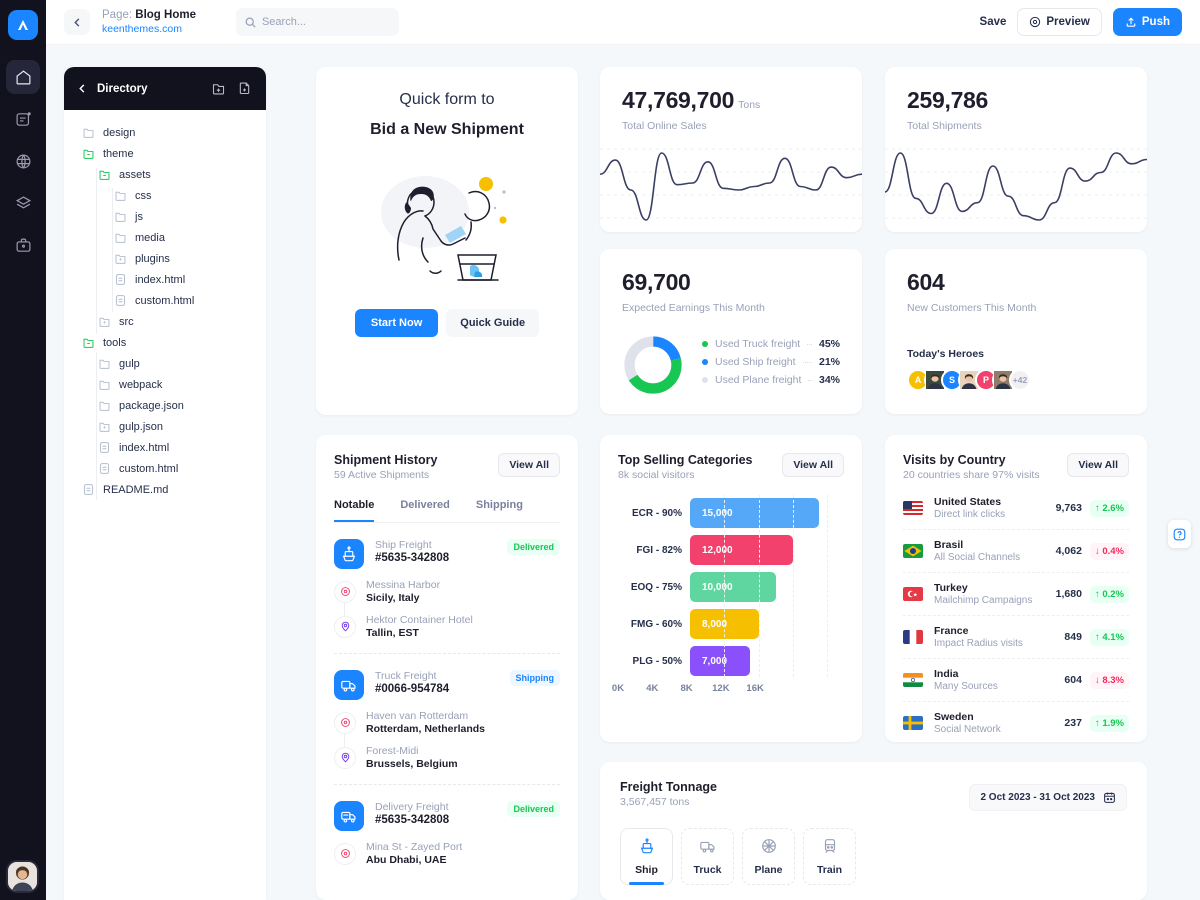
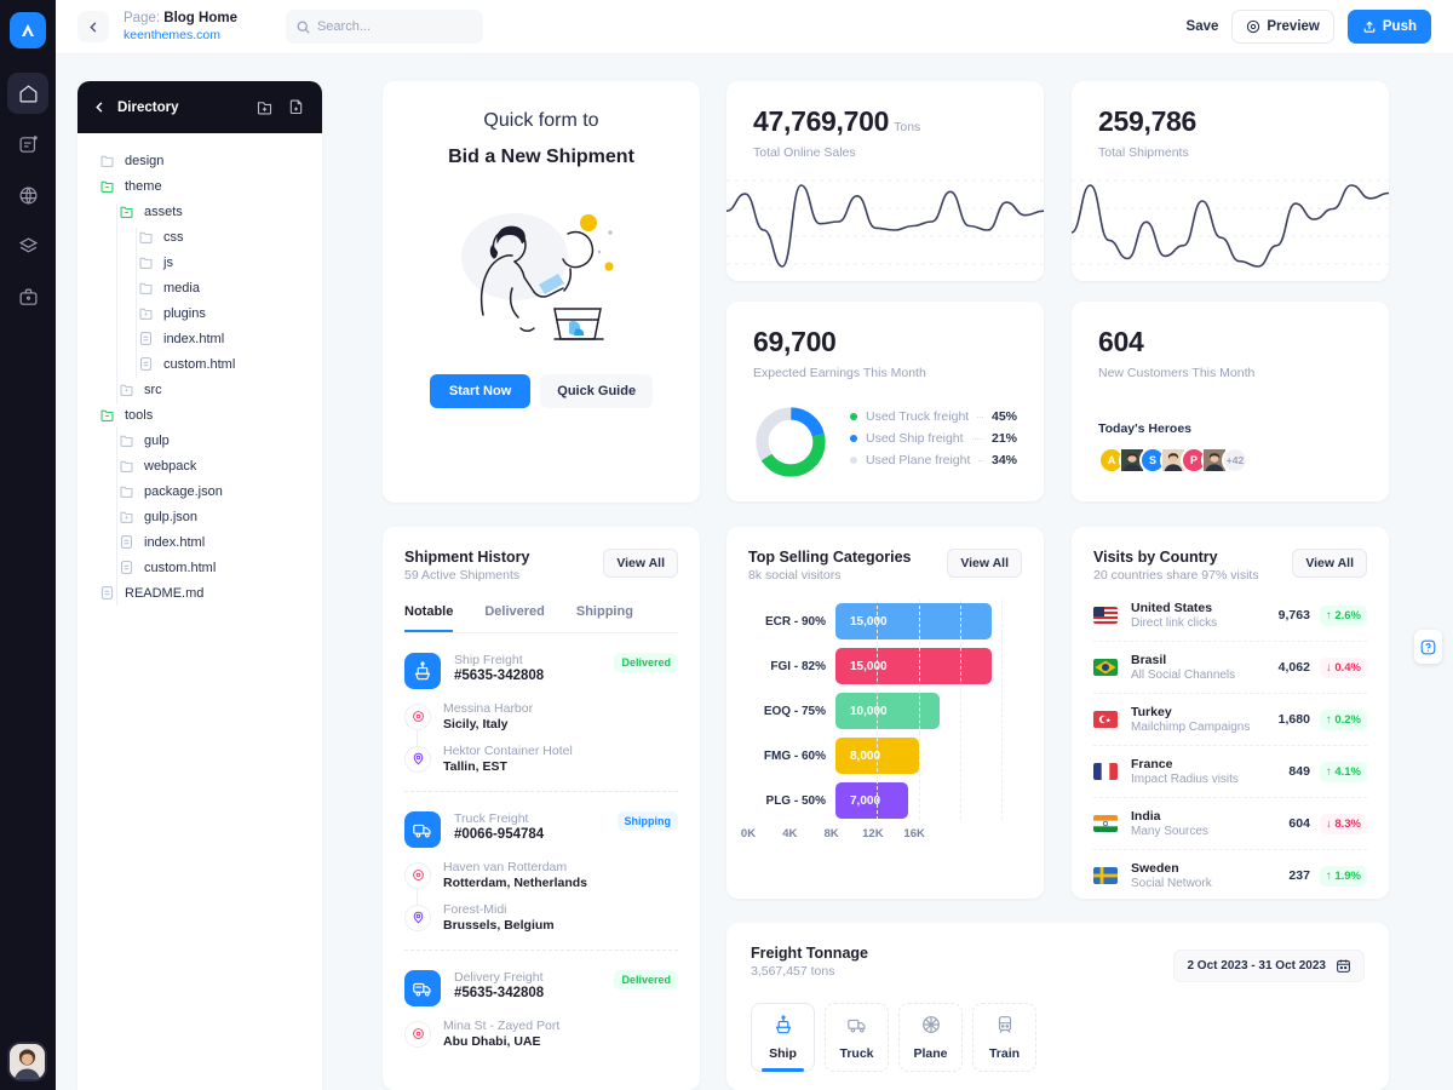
Top Selling Categories/FGI - 82%: 12,000 -> 15,000
